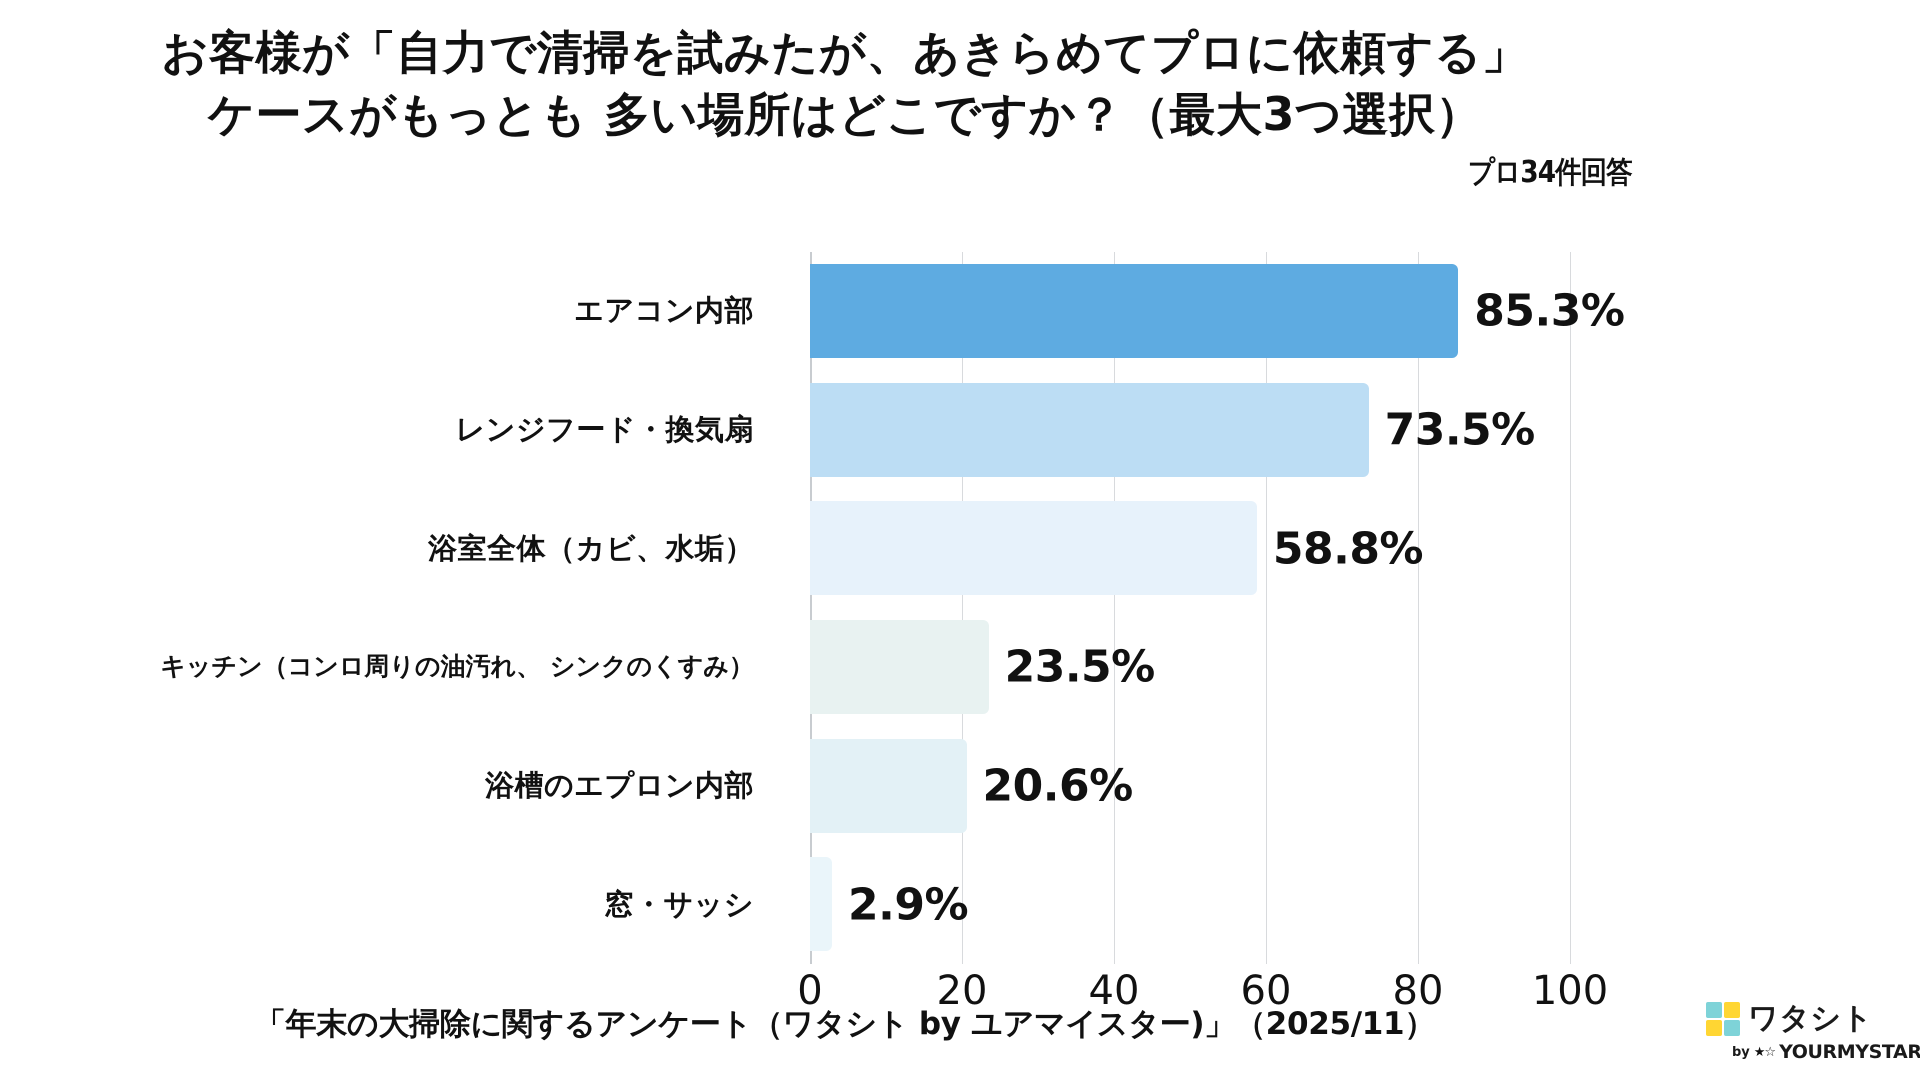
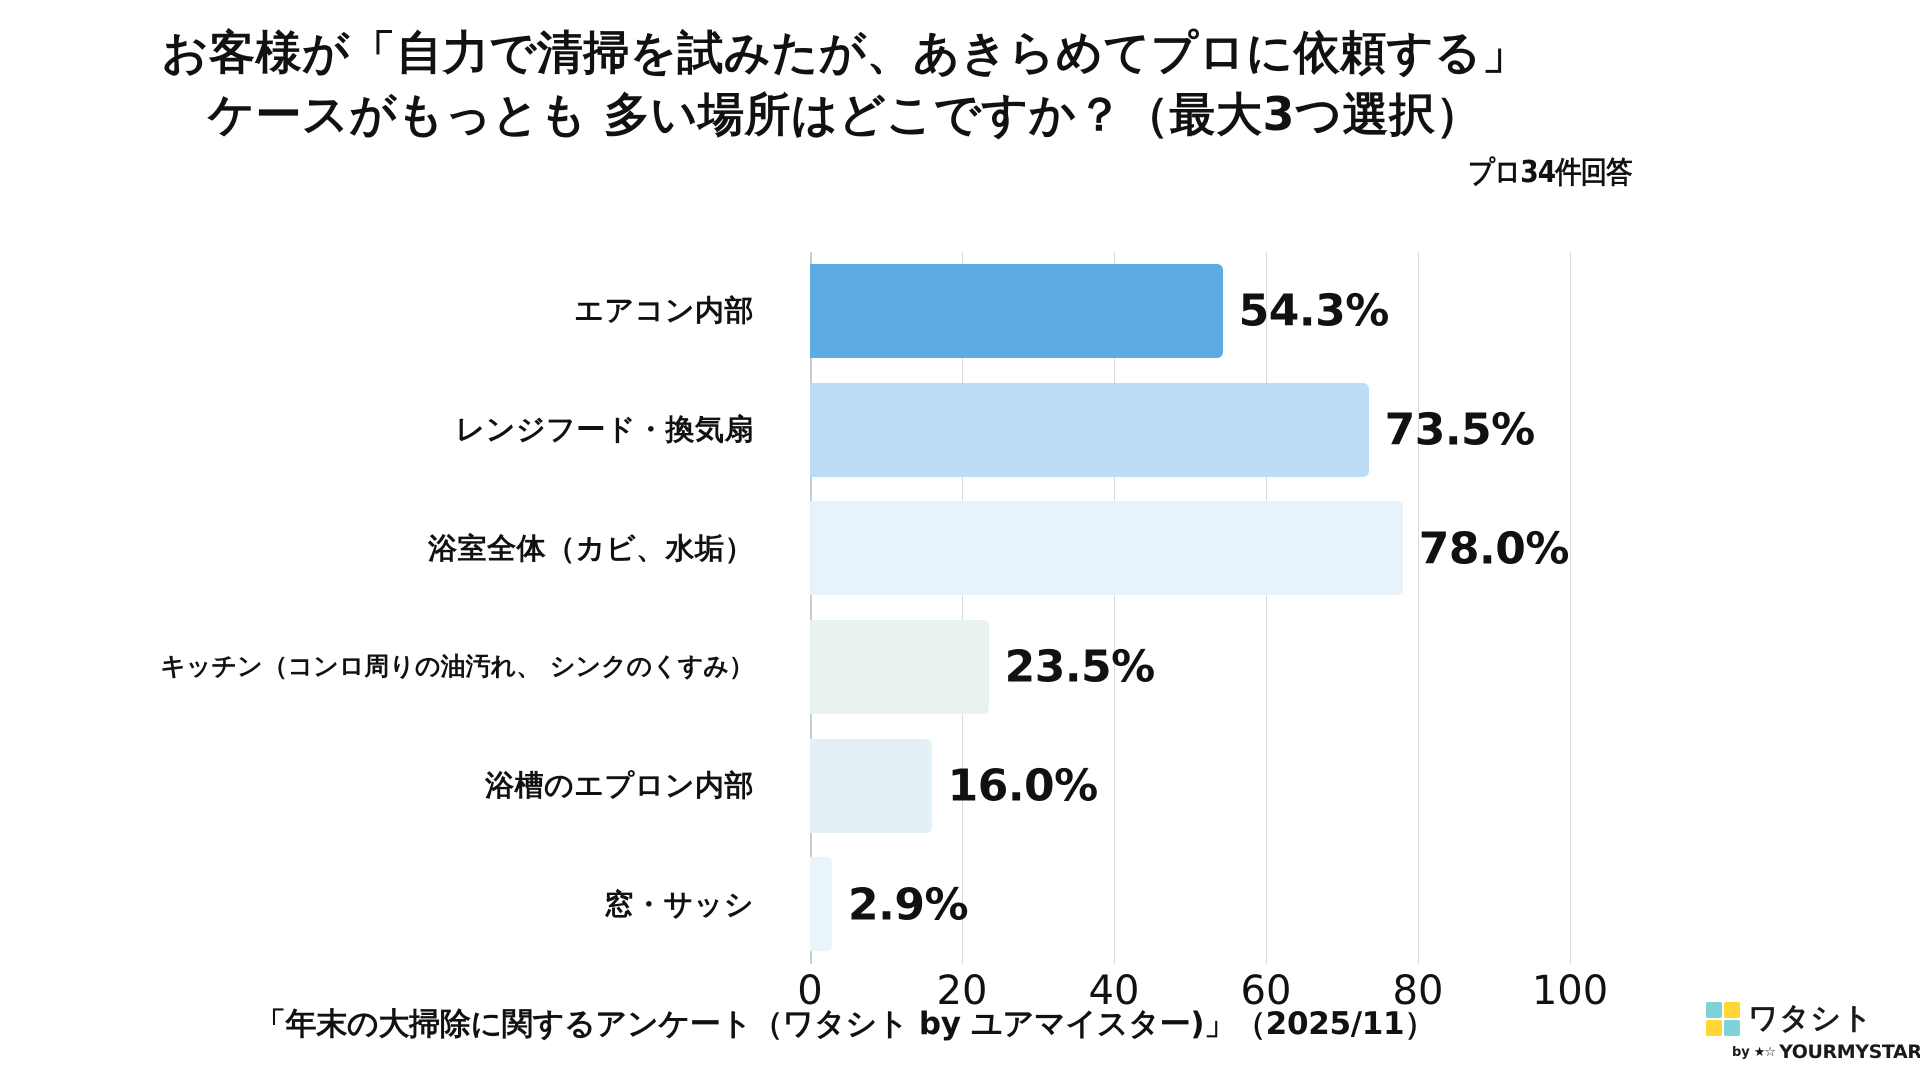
エアコン内部: 85.3% -> 54.3%
浴室全体（カビ、水垢）: 58.8% -> 78.0%
浴槽のエプロン内部: 20.6% -> 16.0%
